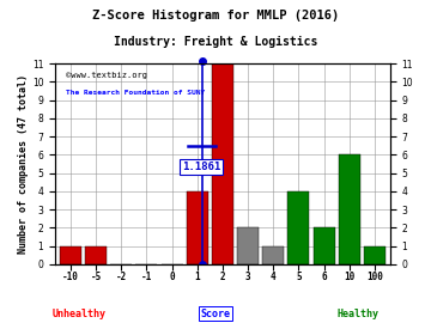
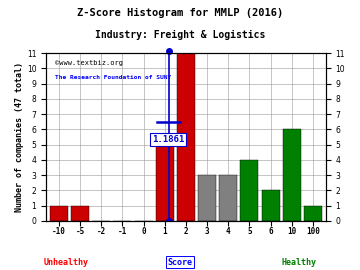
1: 4 -> 5
3: 2 -> 3
4: 1 -> 3
